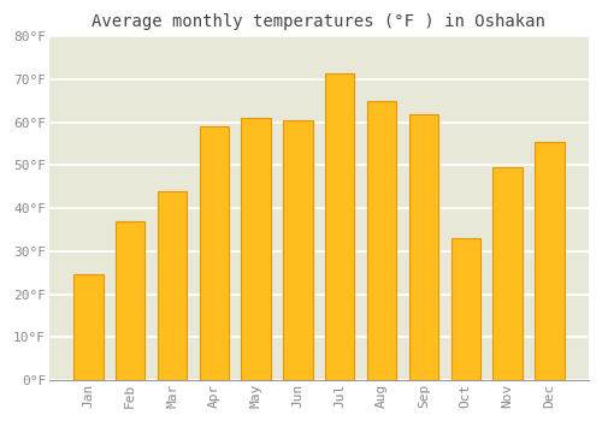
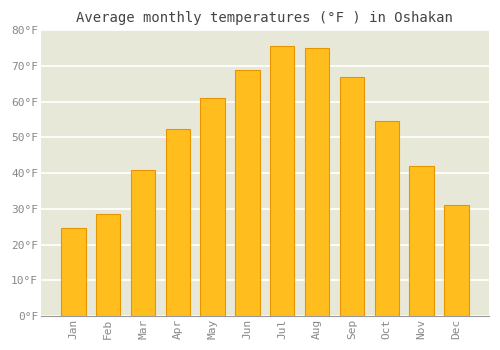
Feb: 37.0°F -> 28.5°F
Mar: 44.0°F -> 41.0°F
Apr: 59.0°F -> 52.5°F
Jun: 60.5°F -> 69.0°F
Jul: 71.5°F -> 75.5°F
Aug: 65.0°F -> 75.0°F
Sep: 62.0°F -> 67.0°F
Oct: 33.0°F -> 54.5°F
Nov: 49.5°F -> 42.0°F
Dec: 55.5°F -> 31.0°F
